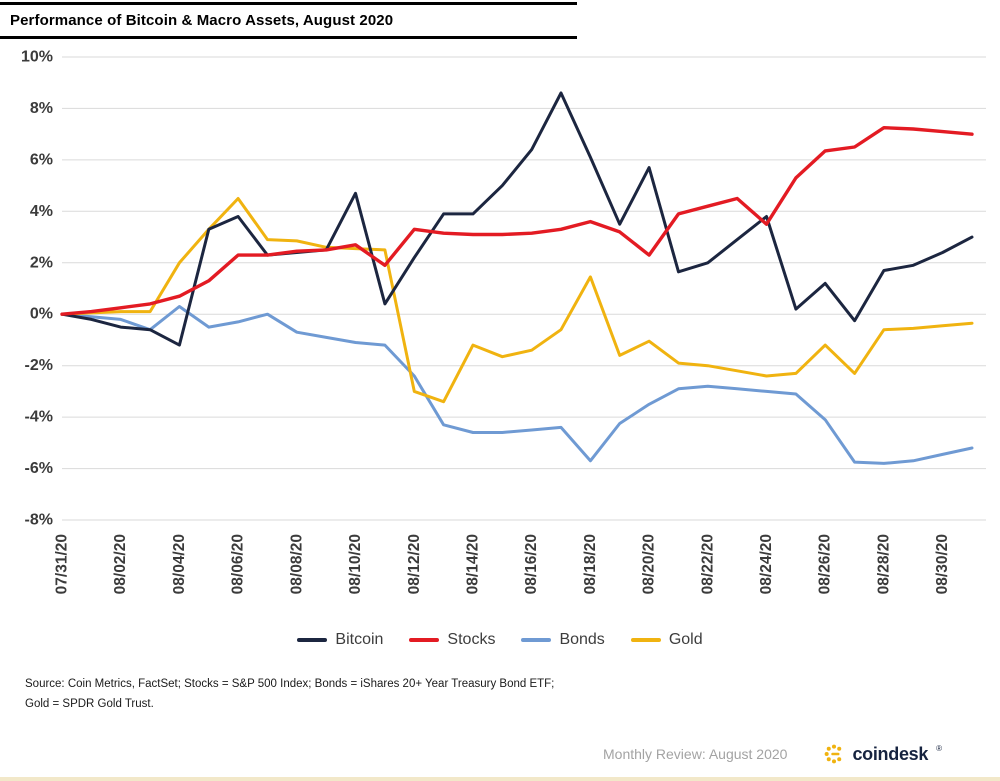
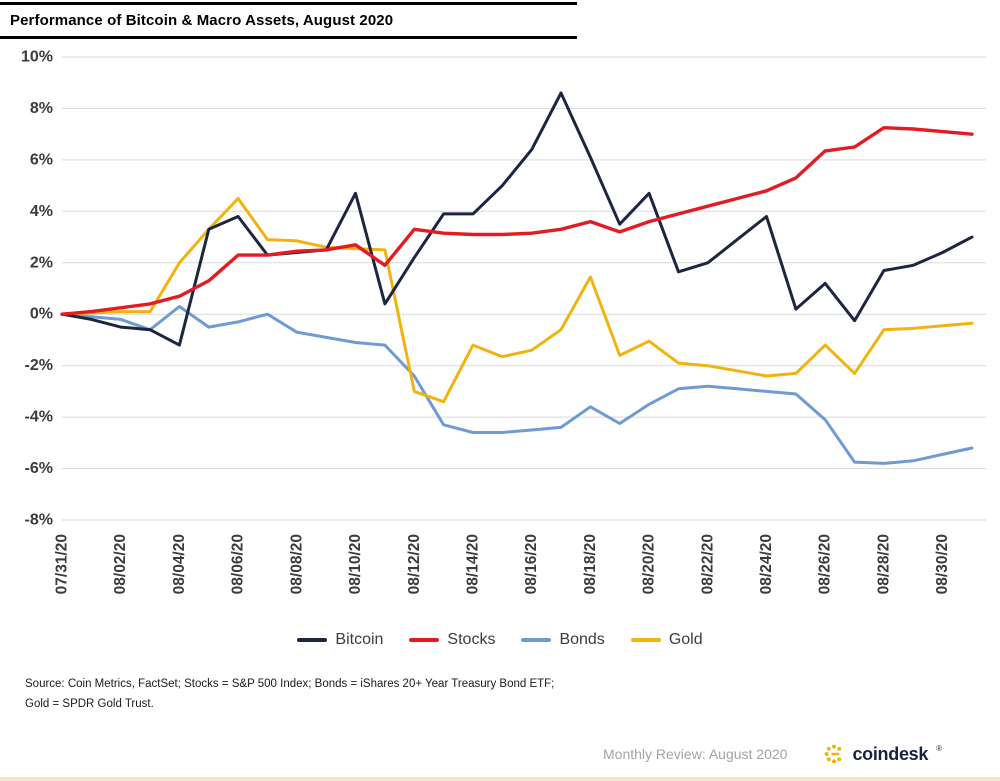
Bonds/08/18/20: -5.7% -> -3.6%
Bitcoin/08/20/20: 5.7% -> 4.7%
Stocks/08/20/20: 2.3% -> 3.6%
Stocks/08/24/20: 3.5% -> 4.8%
